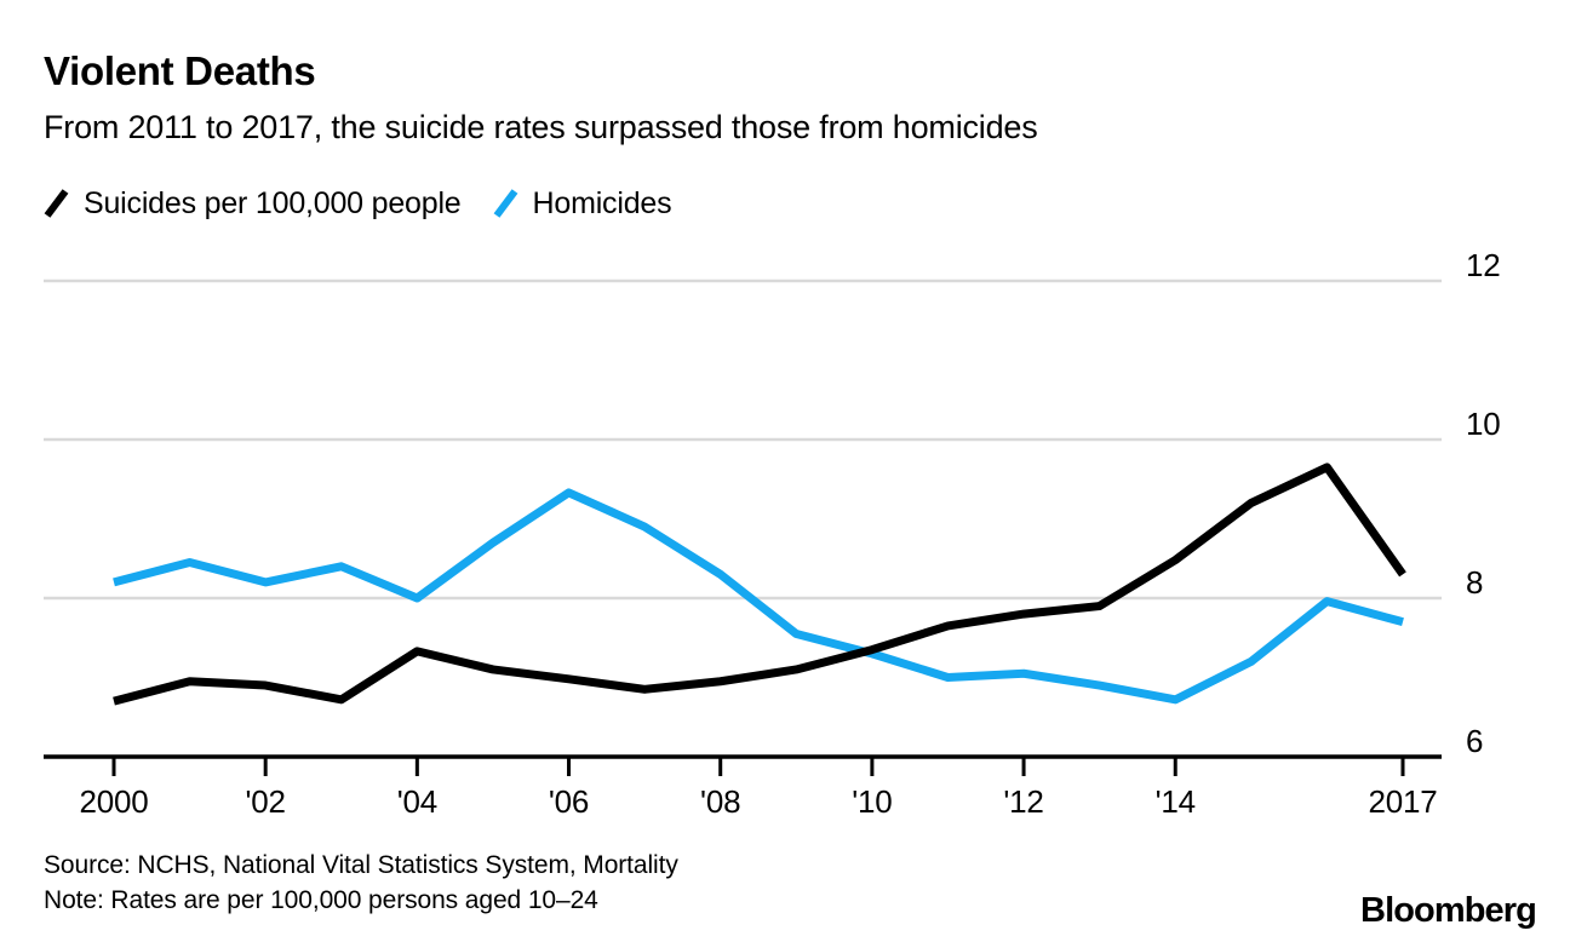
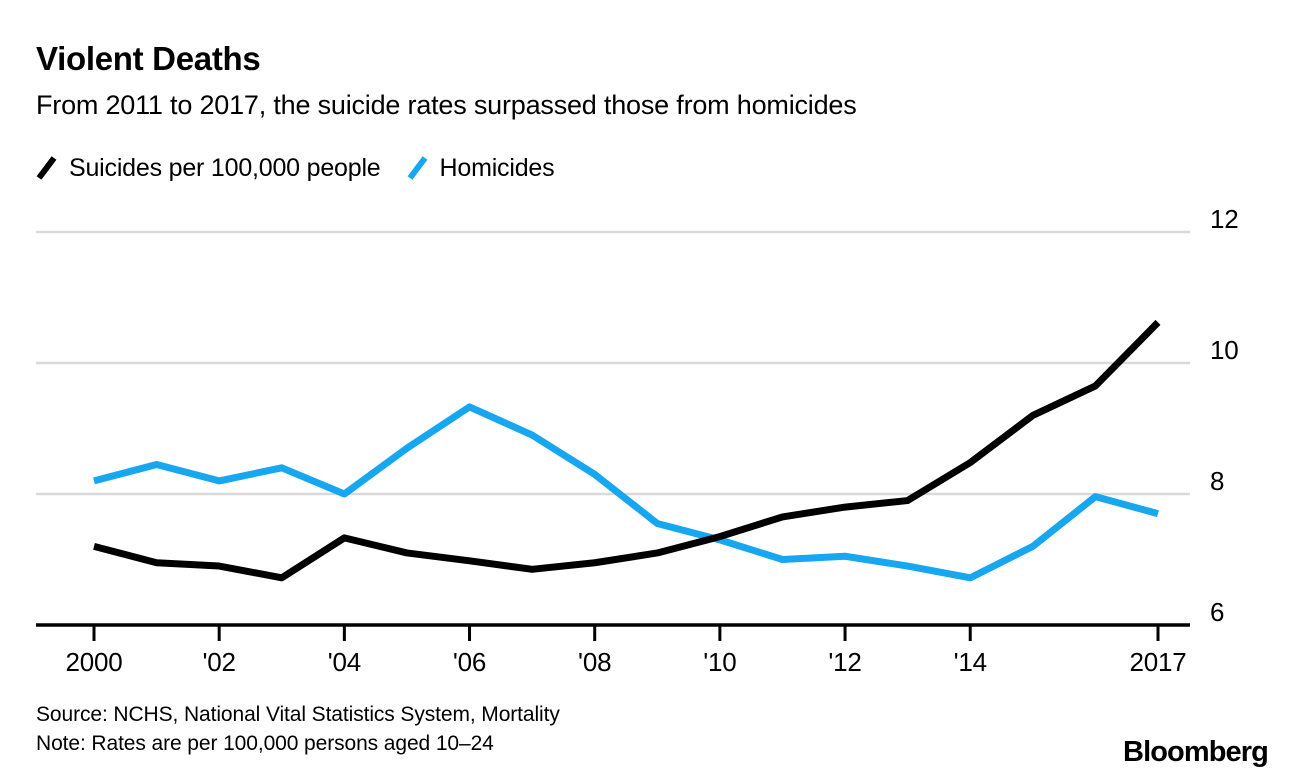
Suicides per 100,000 people/2000: 6.7 -> 7.2
Suicides per 100,000 people/2017: 8.3 -> 10.6
